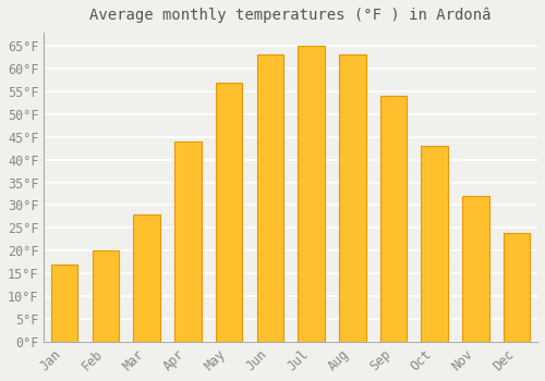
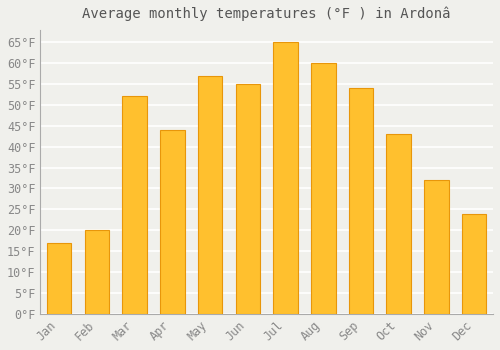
Mar: 28°F -> 52°F
Jun: 63°F -> 55°F
Aug: 63°F -> 60°F
